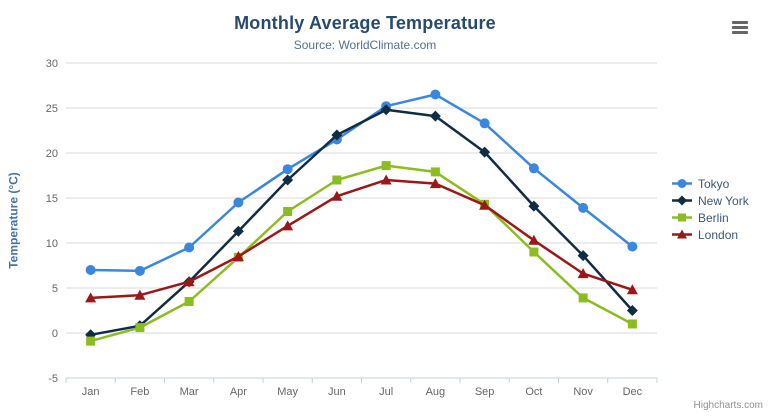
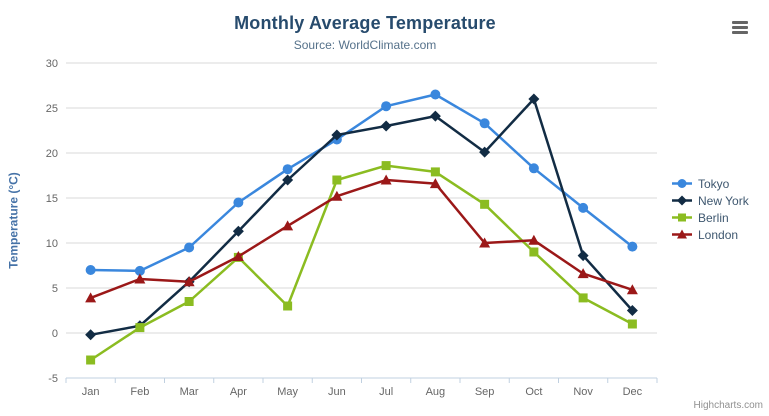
Berlin/Jan: -1 -> -3
London/Feb: 4 -> 6
Berlin/May: 14 -> 3
New York/Jul: 25 -> 23
London/Sep: 14 -> 10
New York/Oct: 14 -> 26
